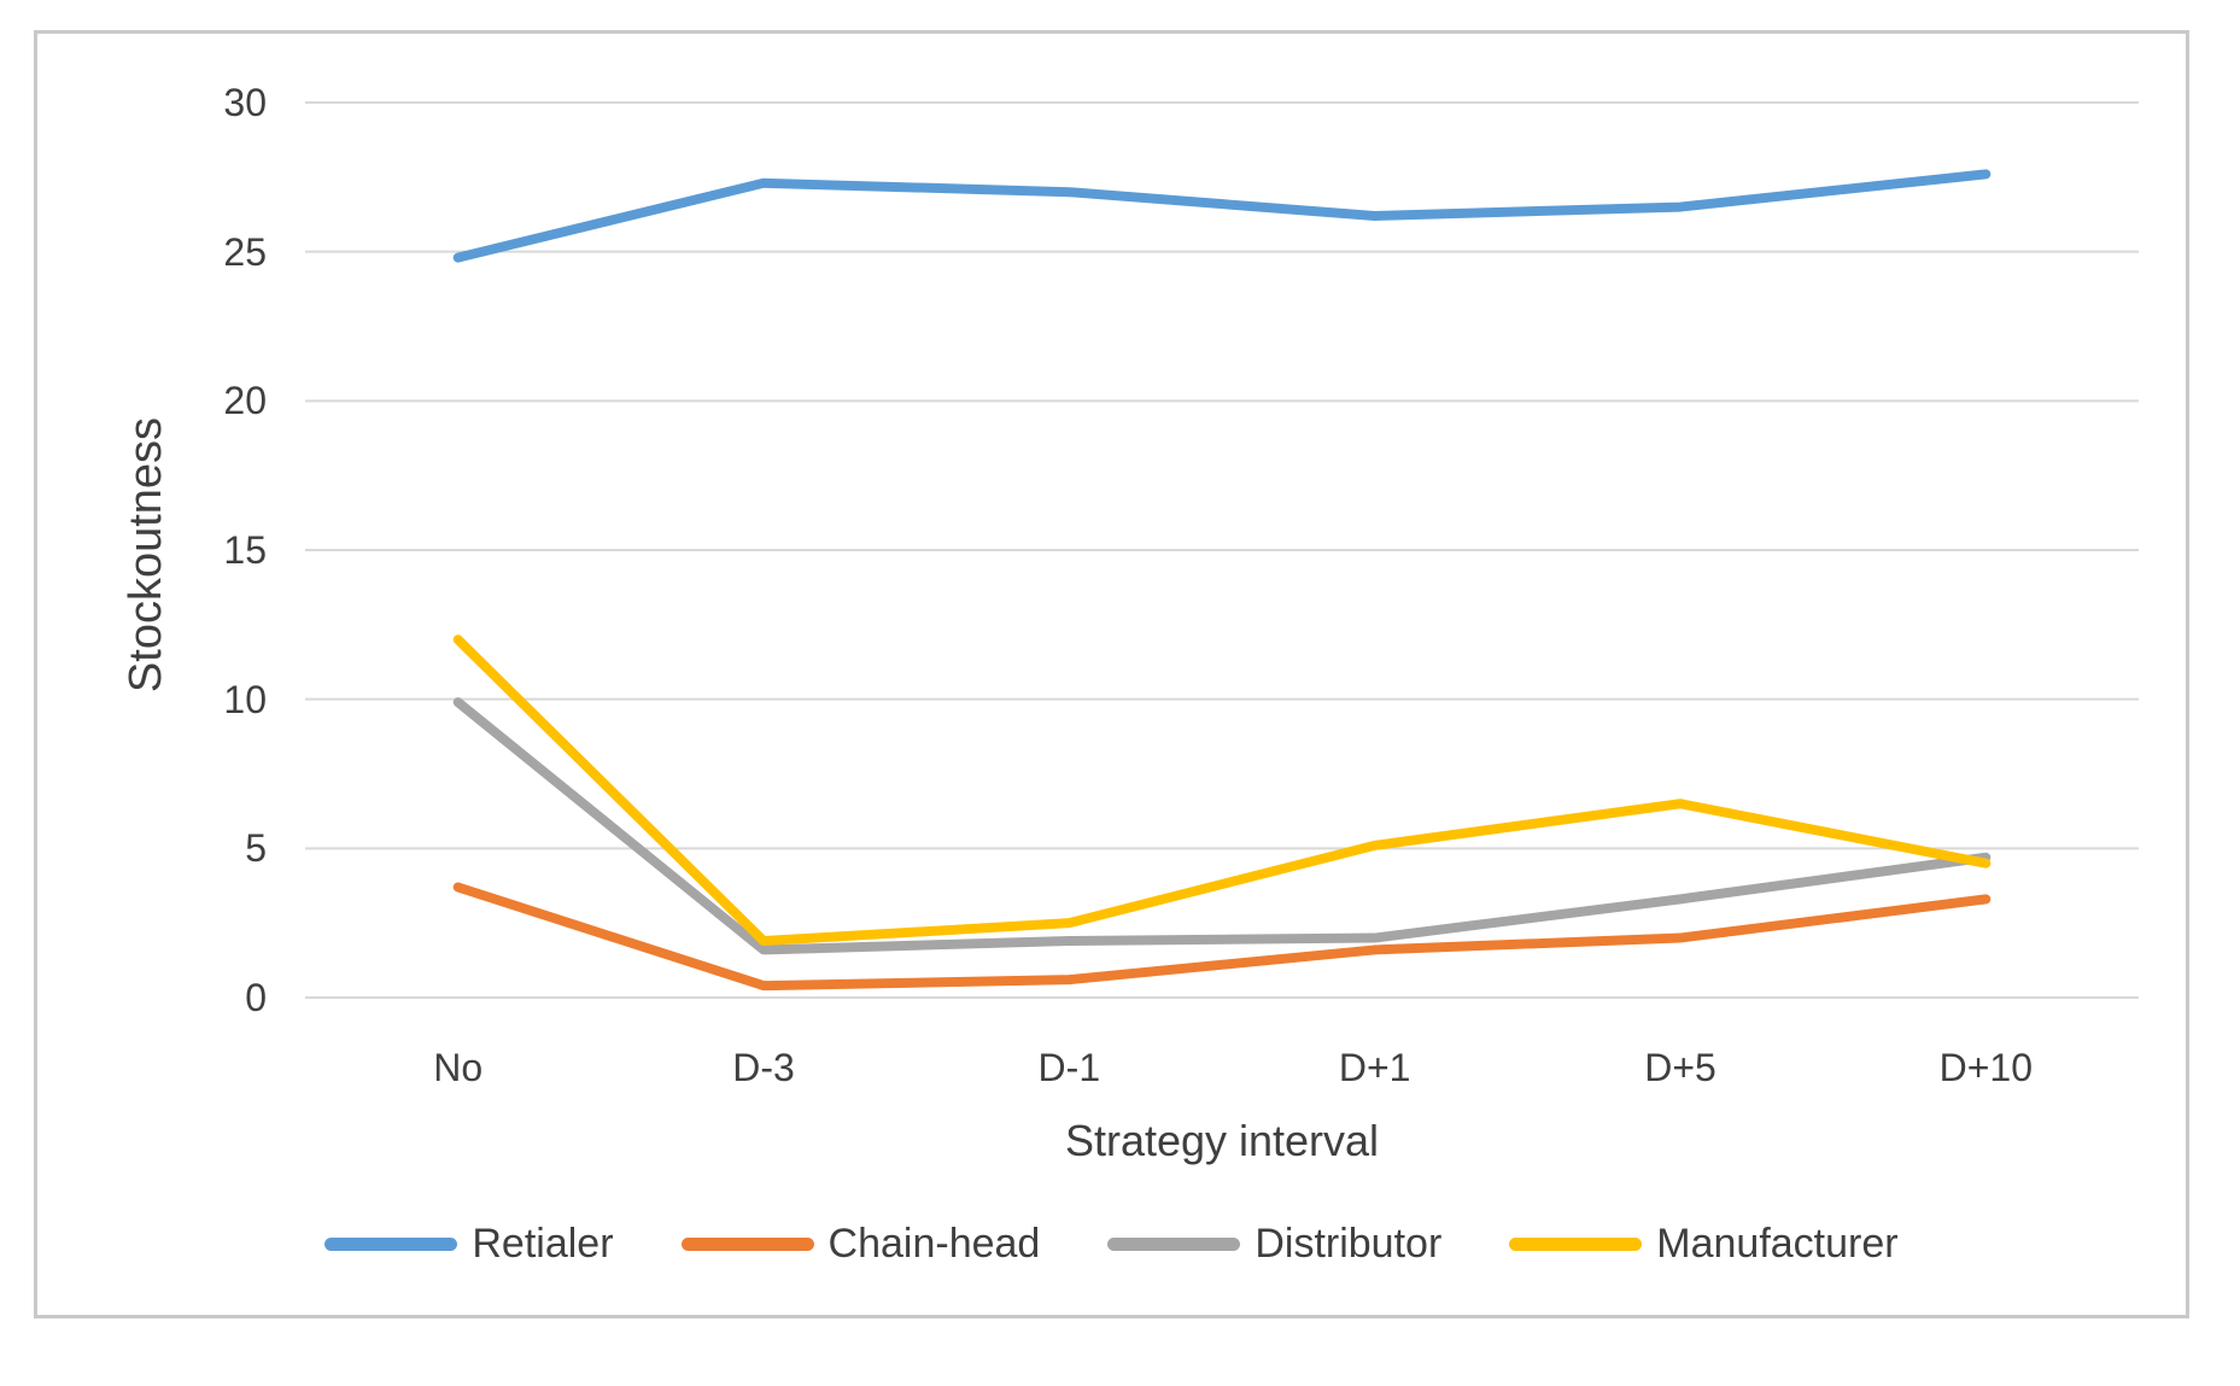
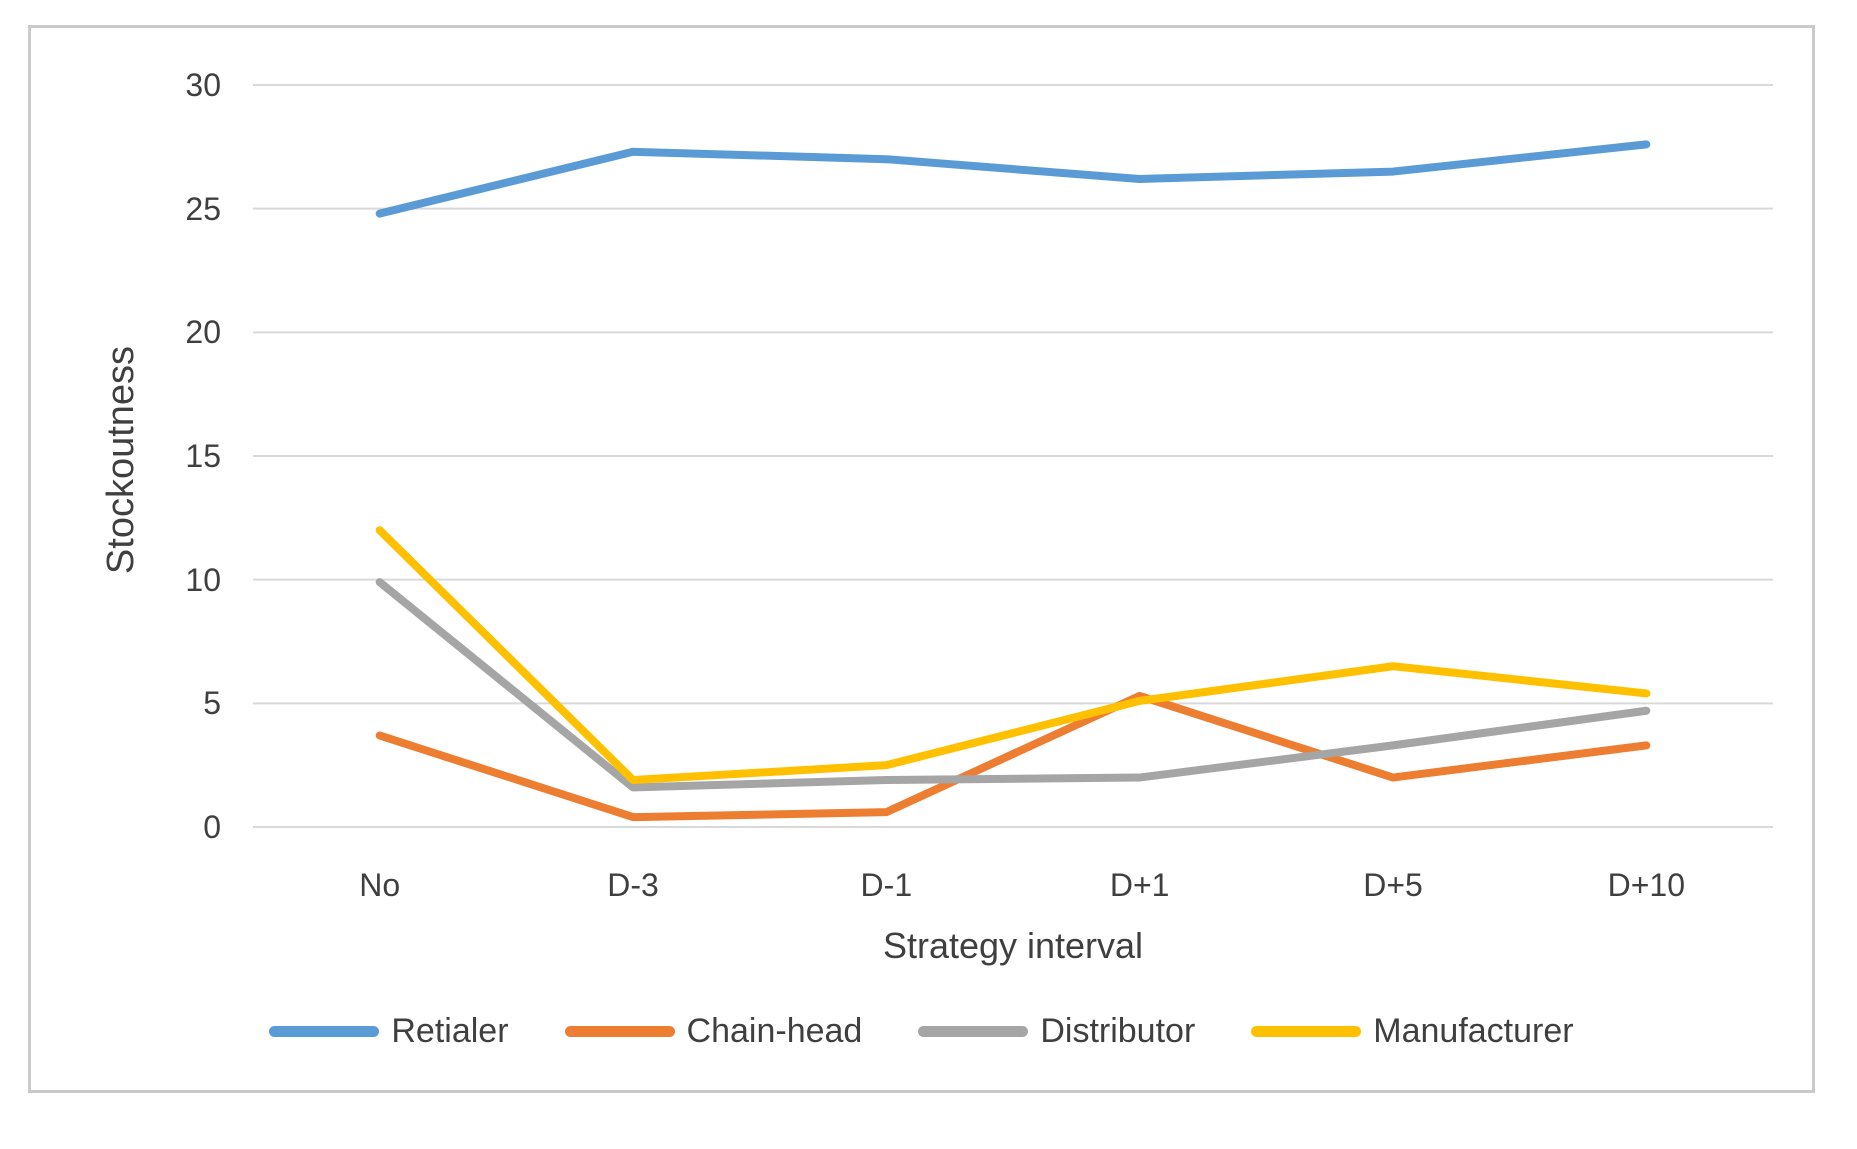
Chain-head/D+1: 1.6 -> 5.3
Manufacturer/D+10: 4.5 -> 5.4
